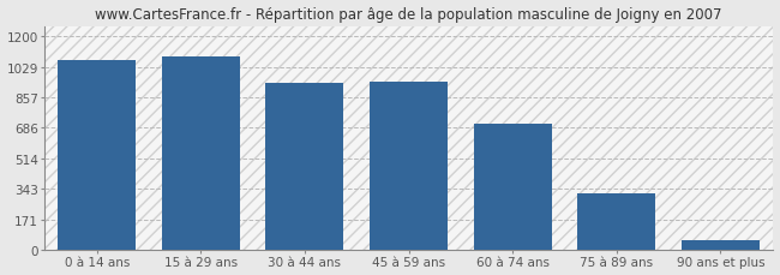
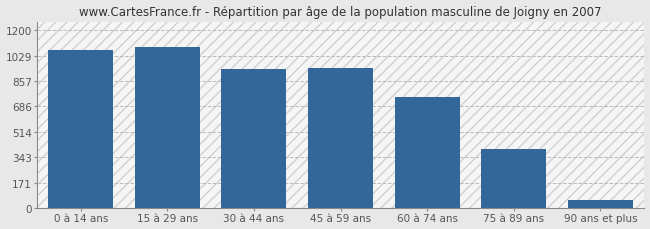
60 à 74 ans: 710 -> 750
75 à 89 ans: 320 -> 400
